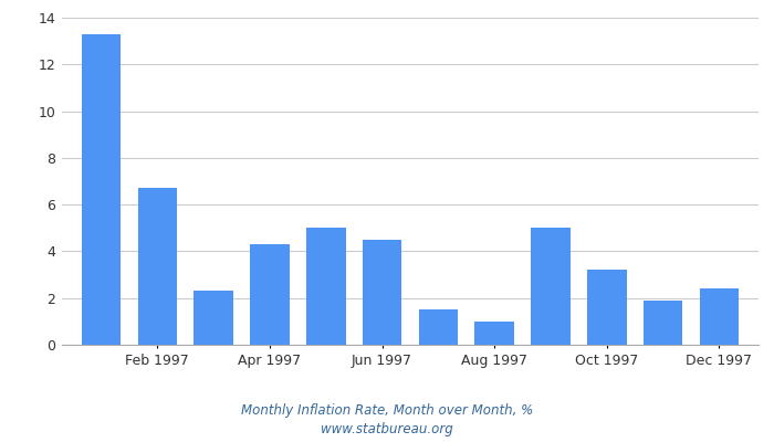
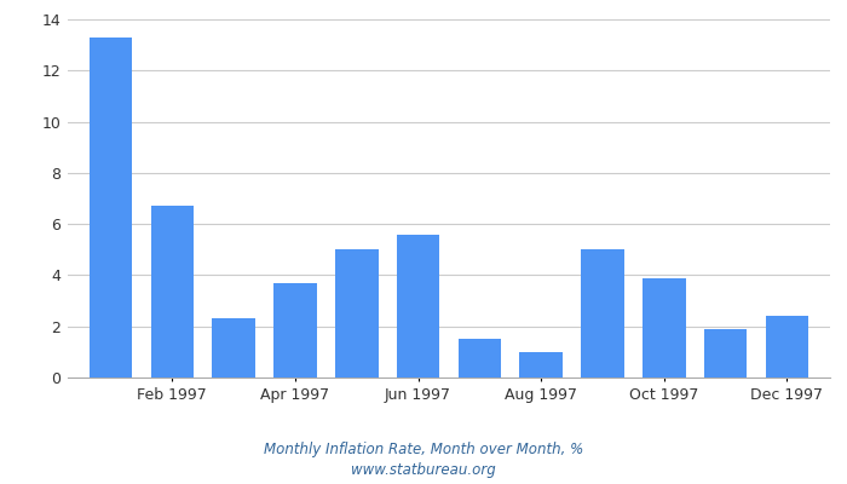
Apr 1997: 4.3 -> 3.7
Jun 1997: 4.5 -> 5.6
Oct 1997: 3.2 -> 3.9
